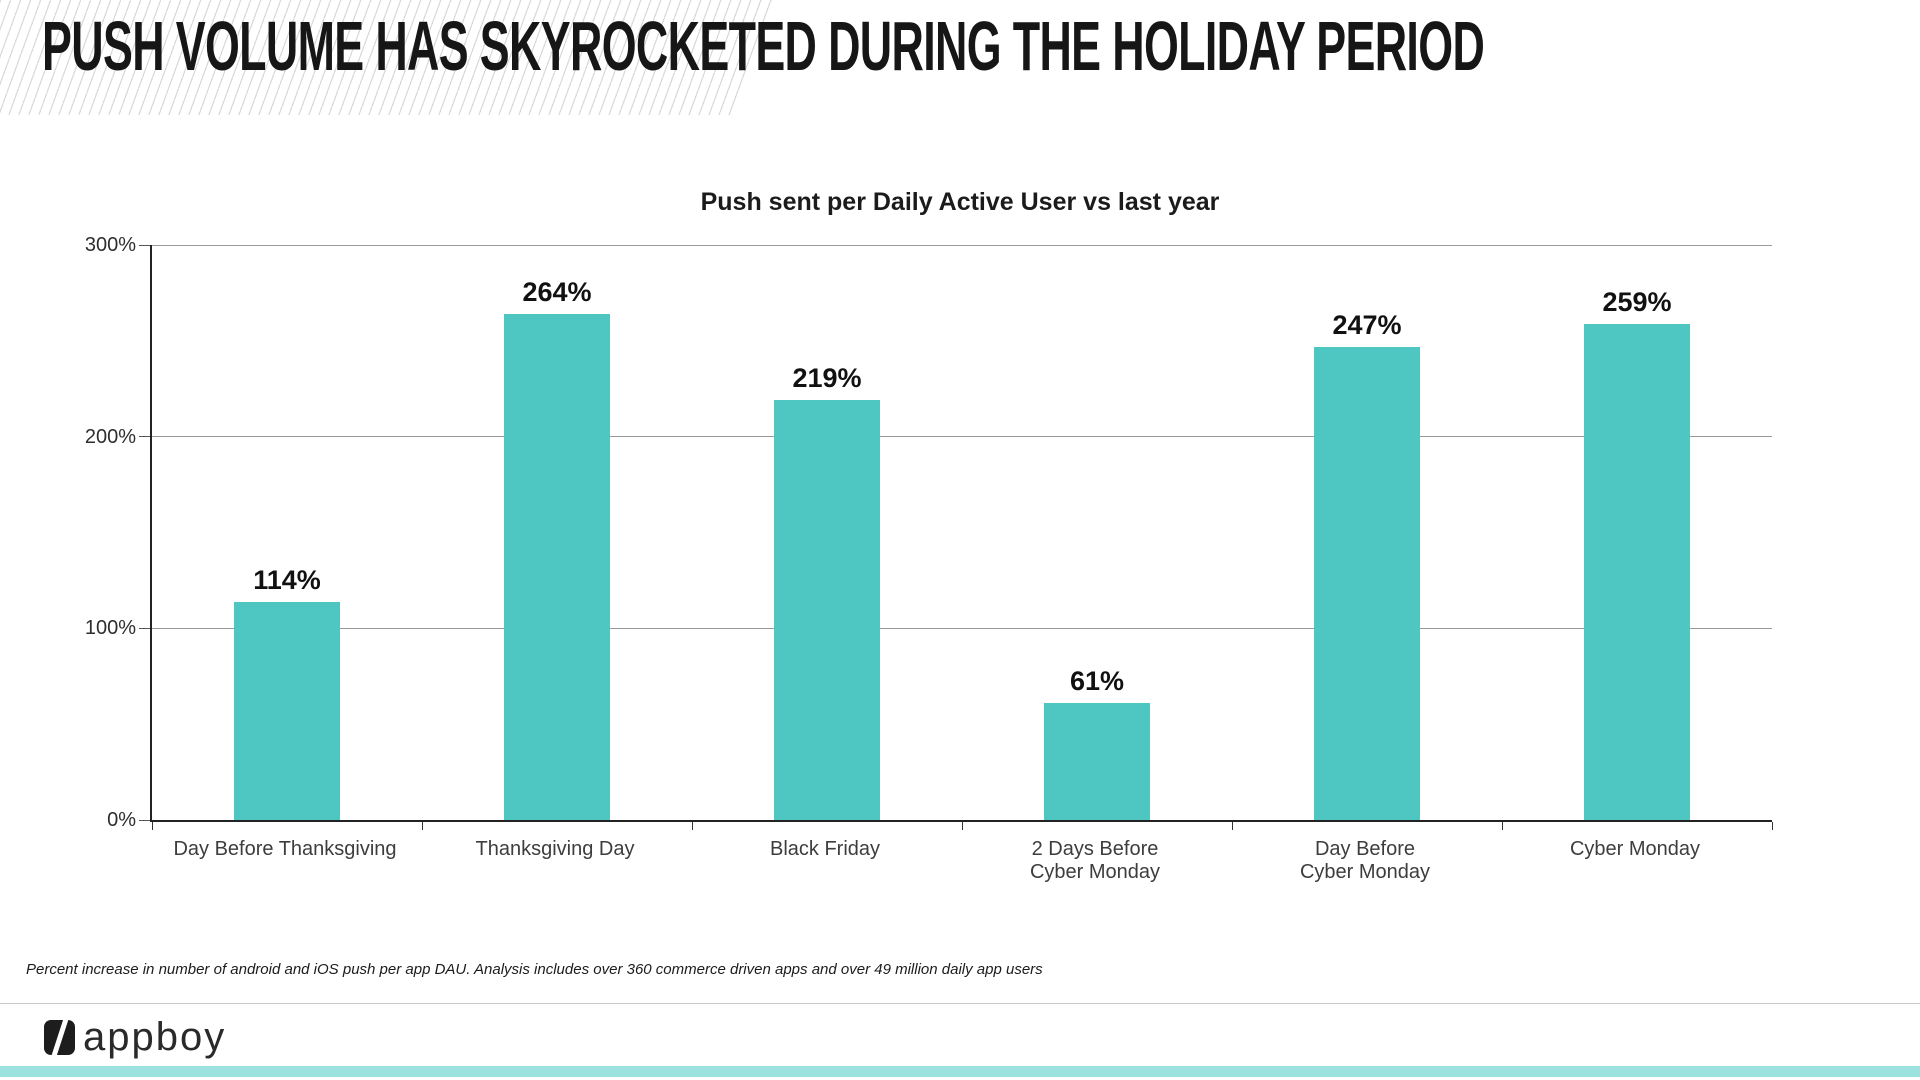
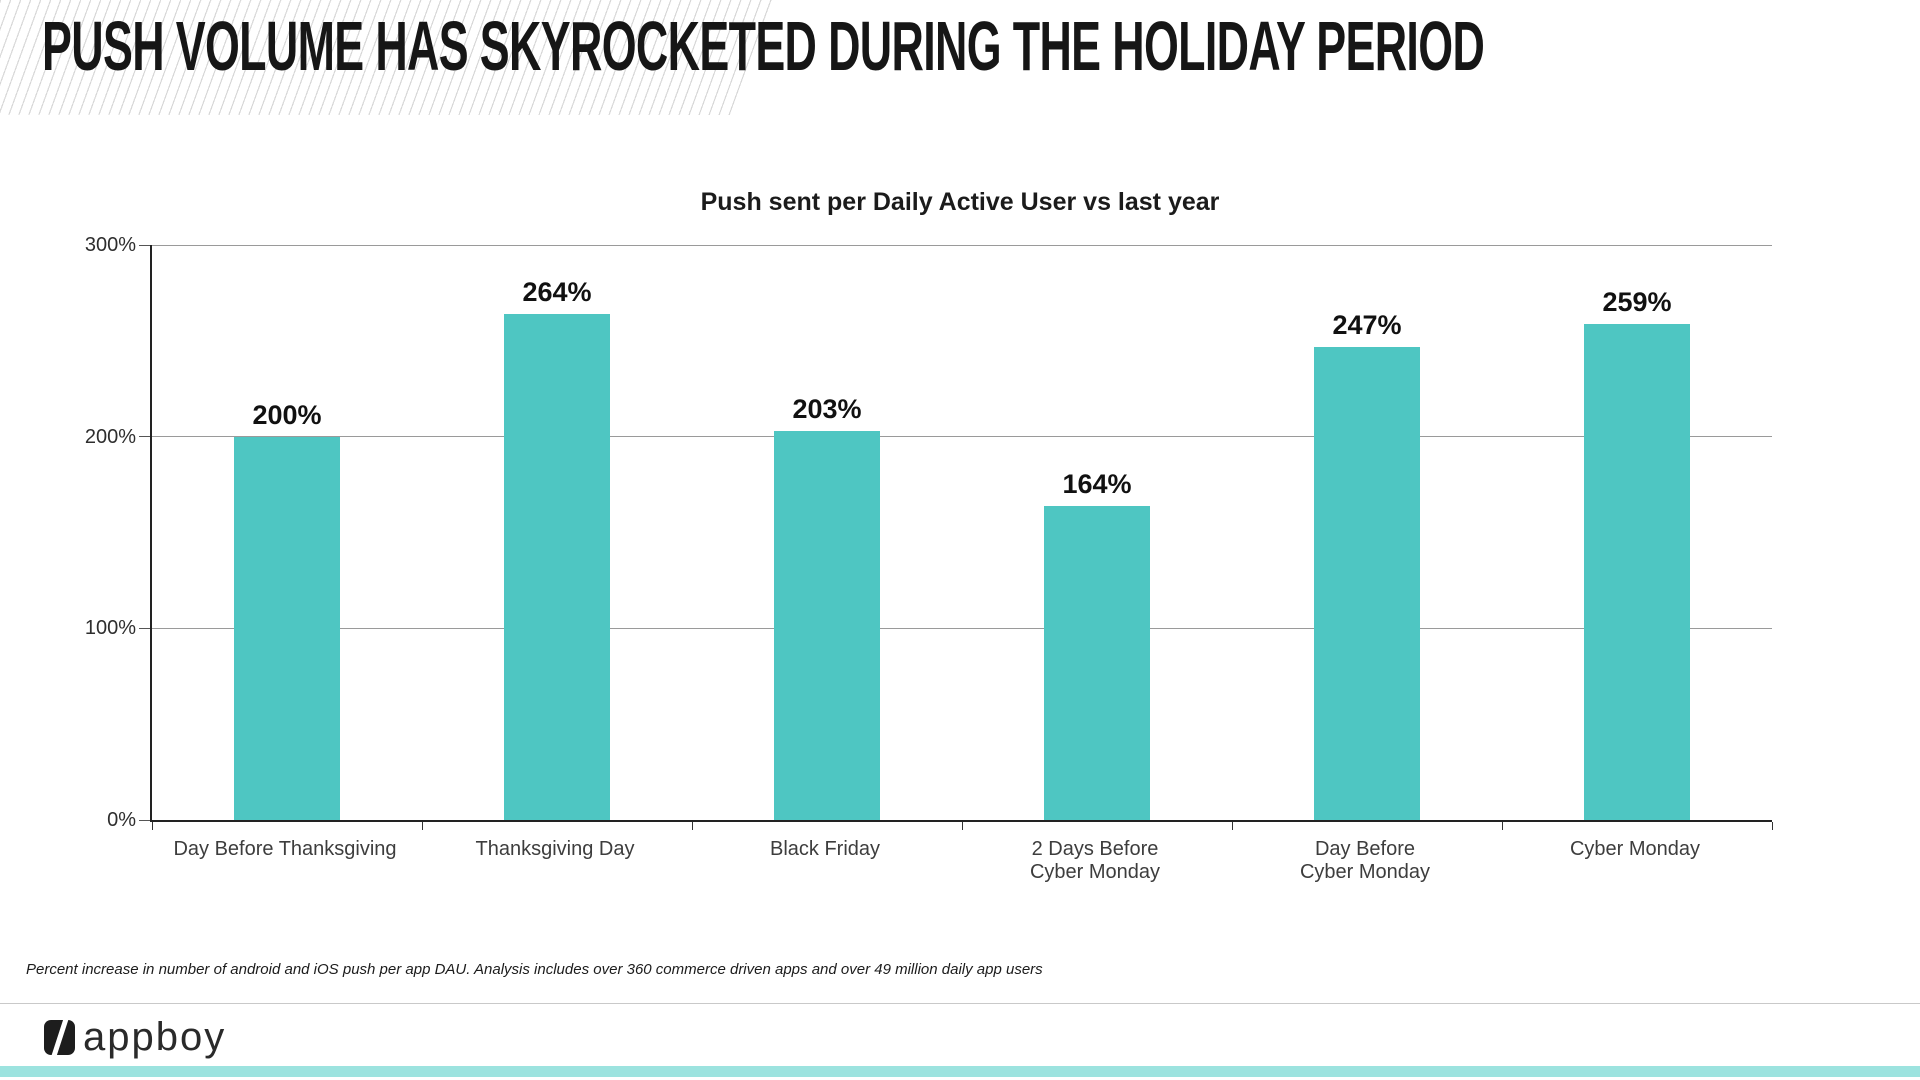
Day Before Thanksgiving: 114% -> 200%
Black Friday: 219% -> 203%
2 Days Before Cyber Monday: 61% -> 164%
